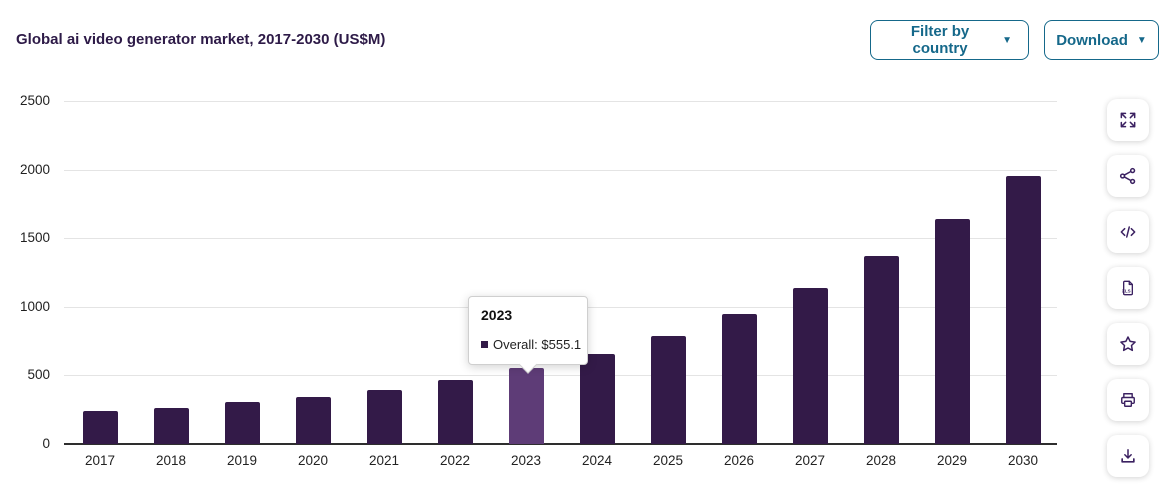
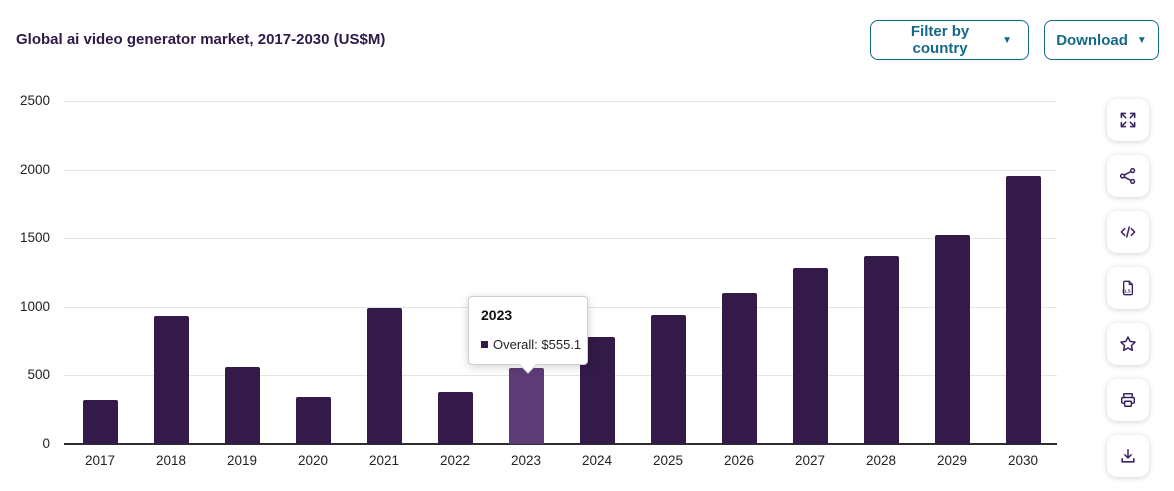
2017: 240 -> 320
2018: 260 -> 930
2019: 300 -> 560
2021: 400 -> 990
2022: 470 -> 380
2024: 660 -> 780
2025: 780 -> 940
2026: 940 -> 1100
2027: 1140 -> 1280
2029: 1640 -> 1520
